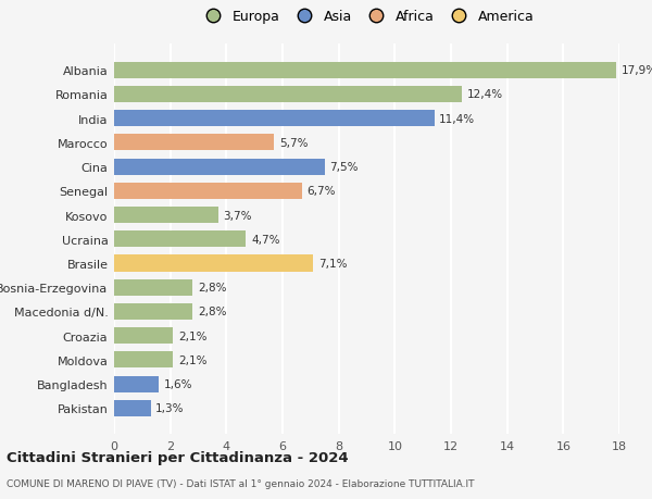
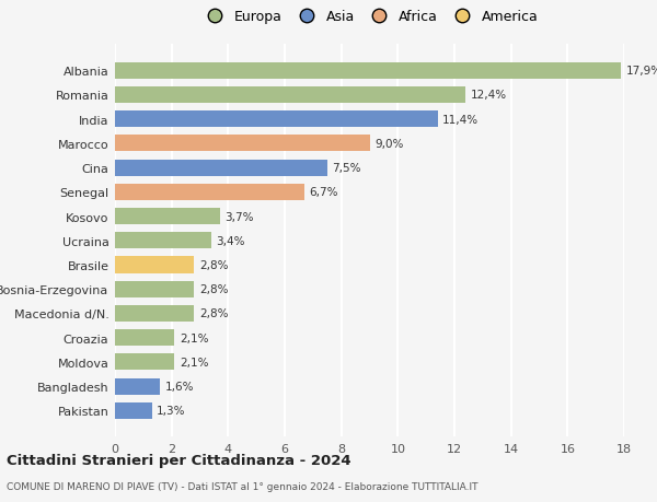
Marocco: 5,7% -> 9,0%
Ucraina: 4,7% -> 3,4%
Brasile: 7,1% -> 2,8%
